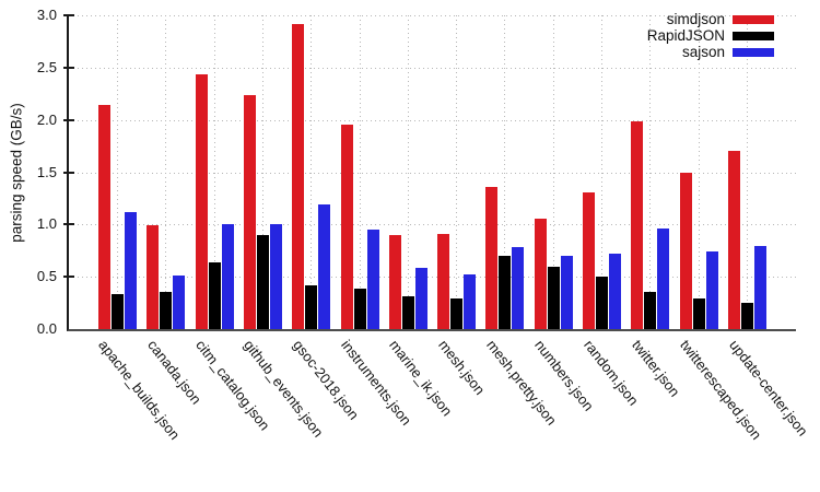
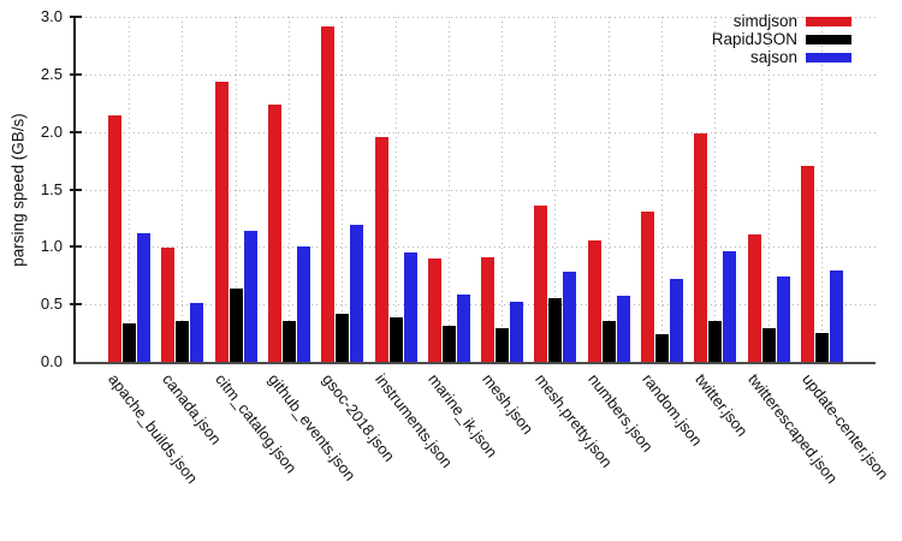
sajson/citm_catalog.json: 1.0 -> 1.1
RapidJSON/github_events.json: 0.9 -> 0.4
RapidJSON/mesh.pretty.json: 0.7 -> 0.6
RapidJSON/numbers.json: 0.6 -> 0.4
sajson/numbers.json: 0.7 -> 0.6
RapidJSON/random.json: 0.5 -> 0.2
simdjson/twitterescaped.json: 1.5 -> 1.1
